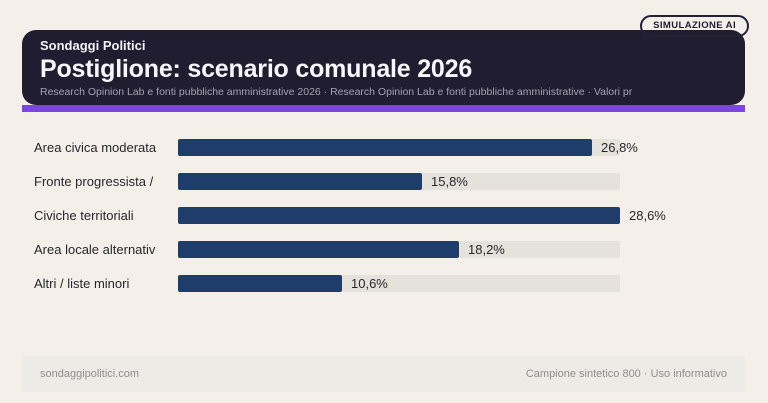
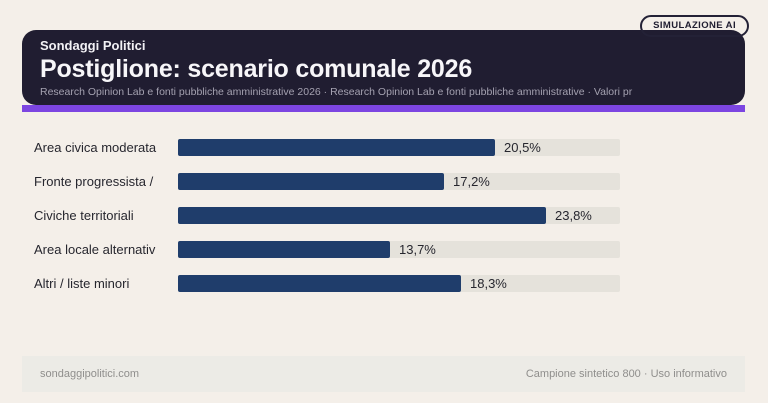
Area civica moderata: 26,8% -> 20,5%
Fronte progressista /: 15,8% -> 17,2%
Civiche territoriali: 28,6% -> 23,8%
Area locale alternativ: 18,2% -> 13,7%
Altri / liste minori: 10,6% -> 18,3%
